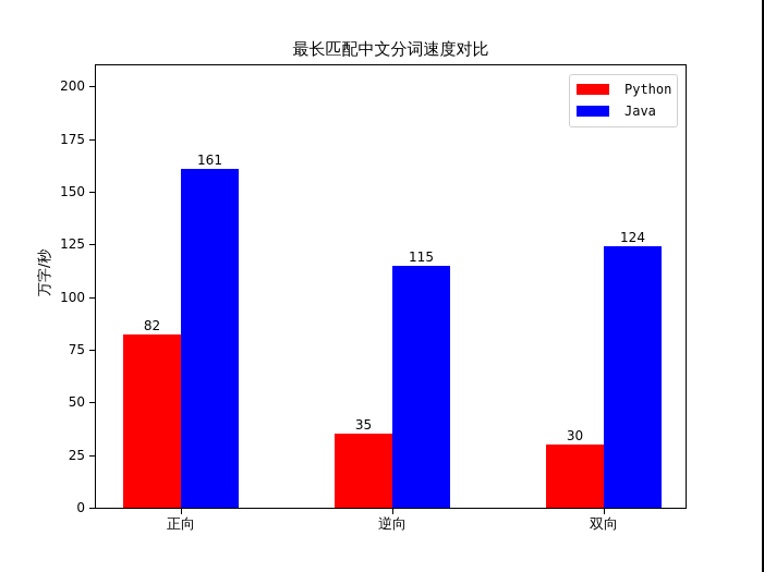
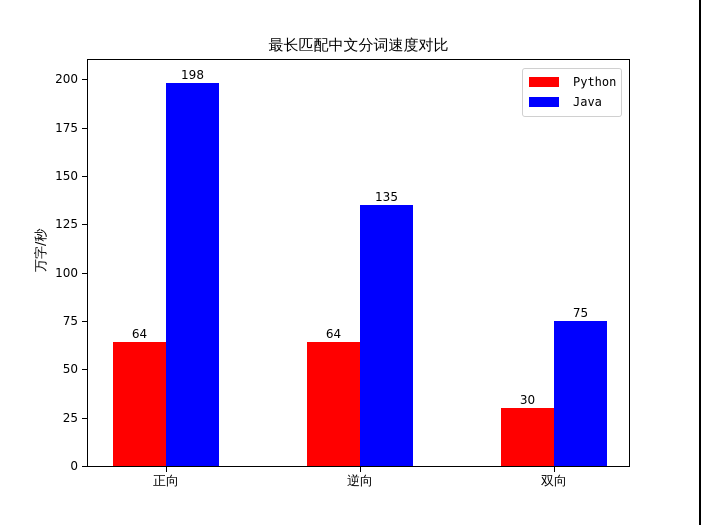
Python/正向: 82 -> 64
Java/正向: 161 -> 198
Python/逆向: 35 -> 64
Java/逆向: 115 -> 135
Java/双向: 124 -> 75
